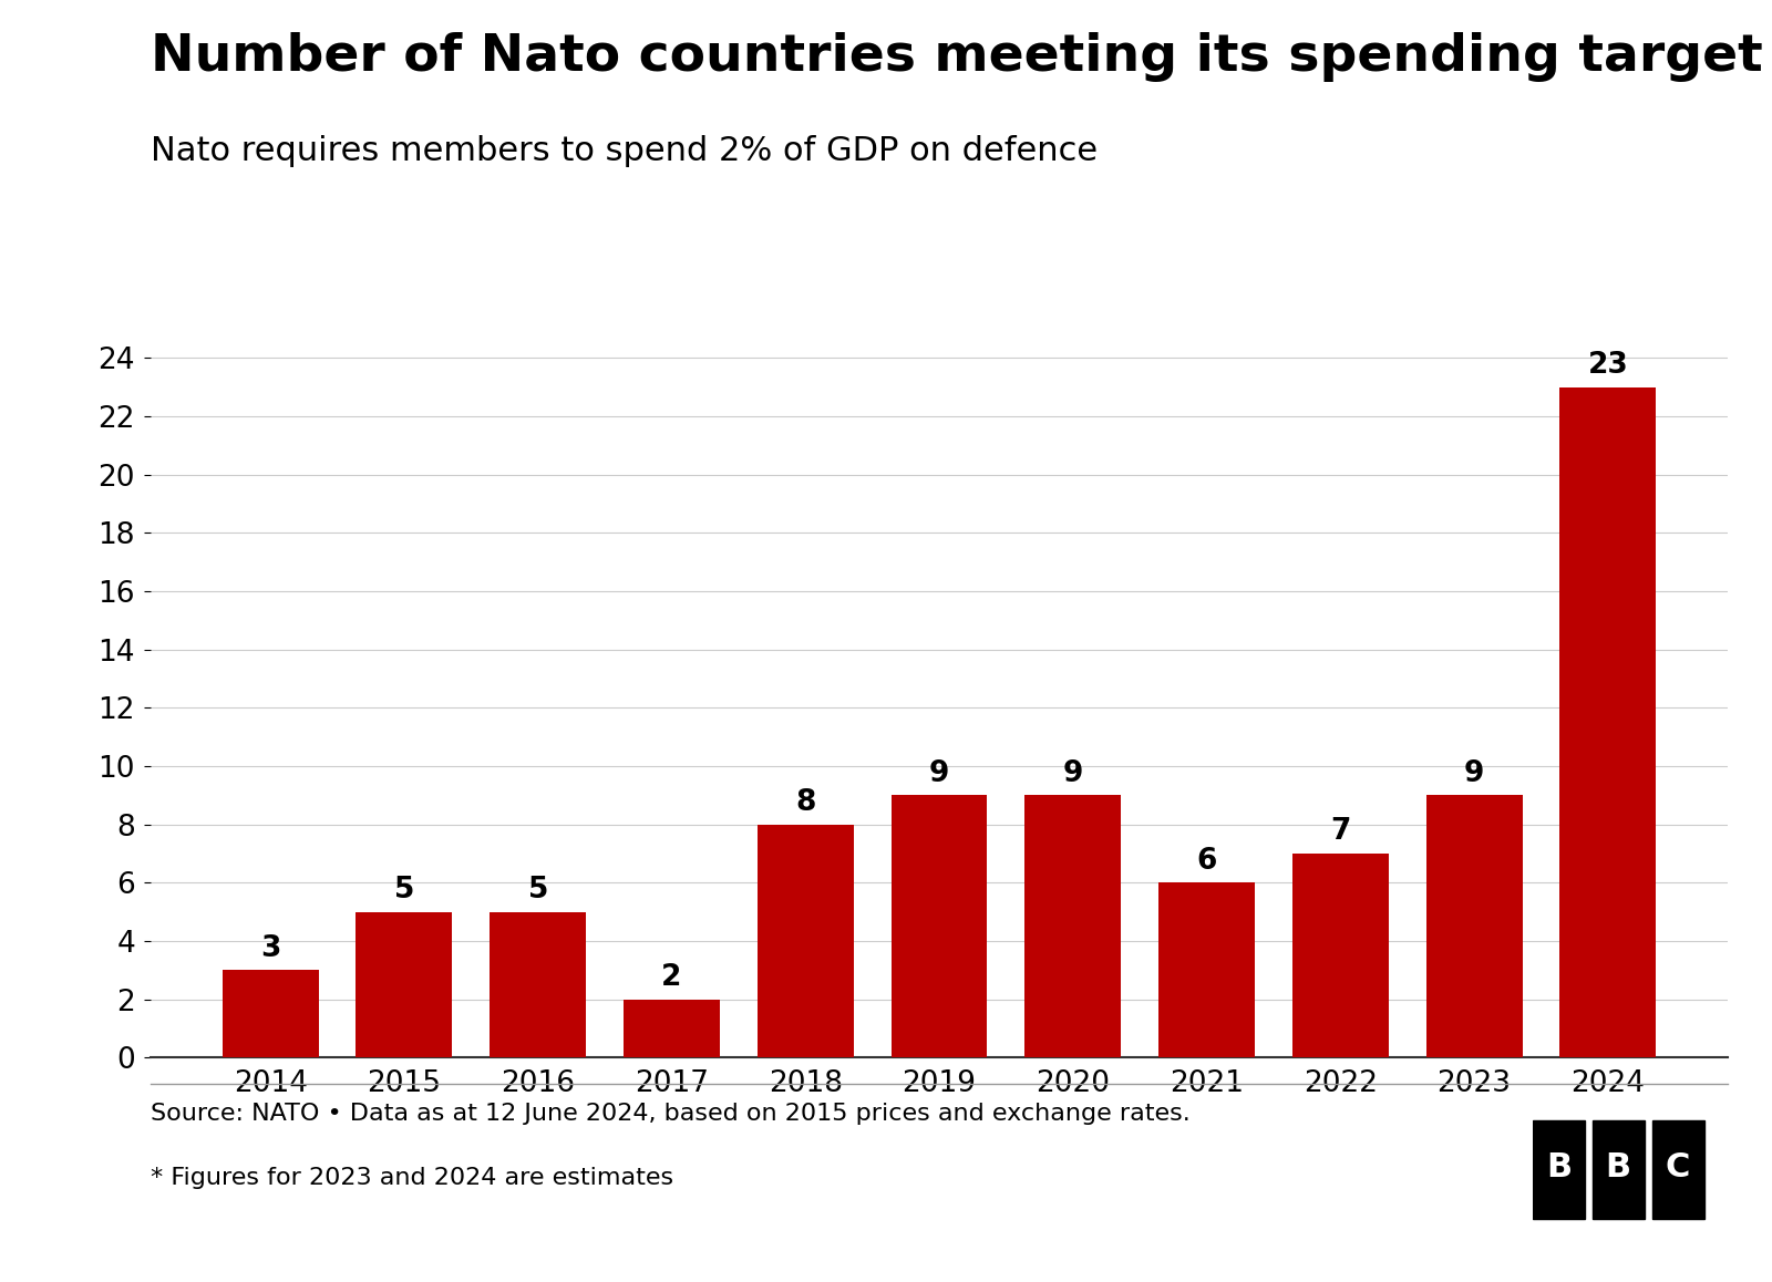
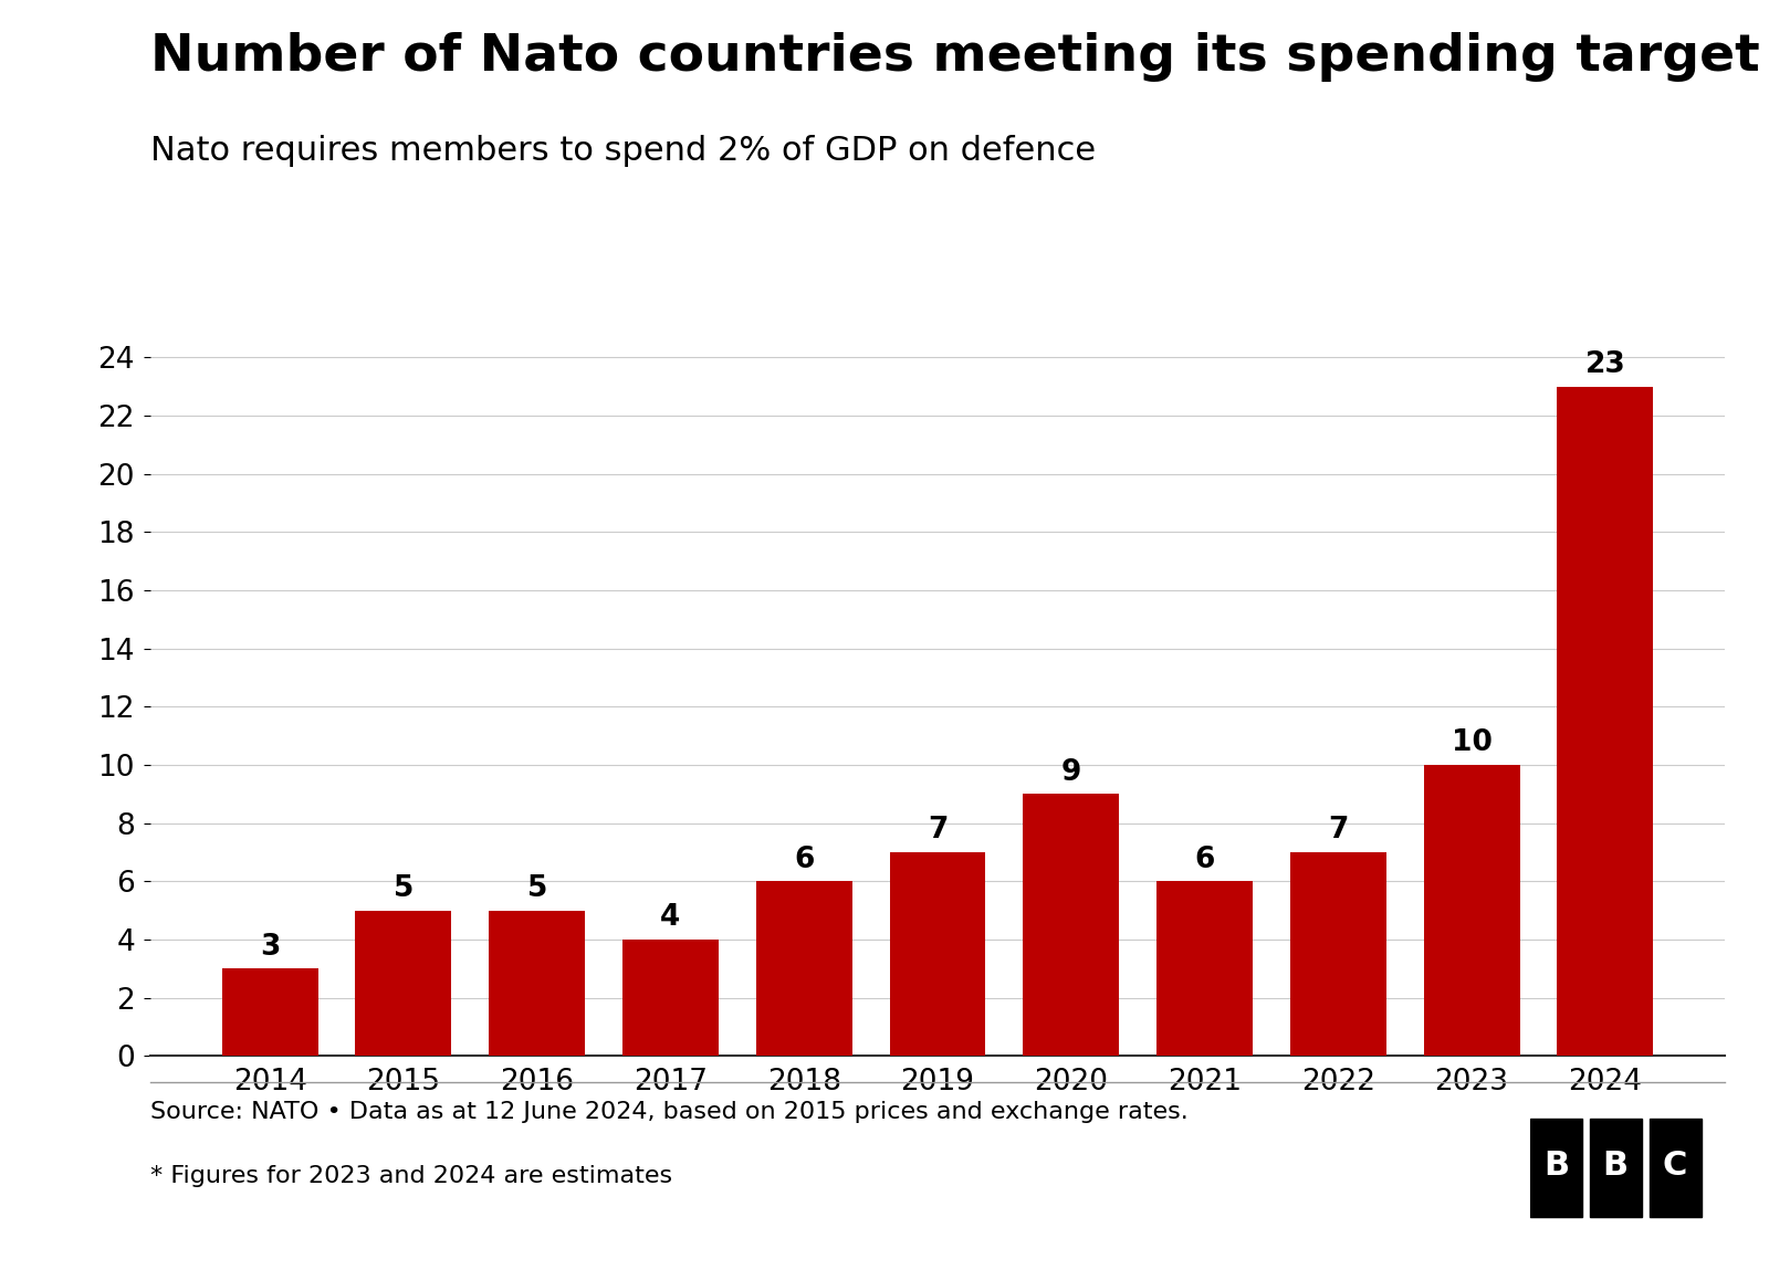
2017: 2 -> 4
2018: 8 -> 6
2019: 9 -> 7
2023: 9 -> 10
